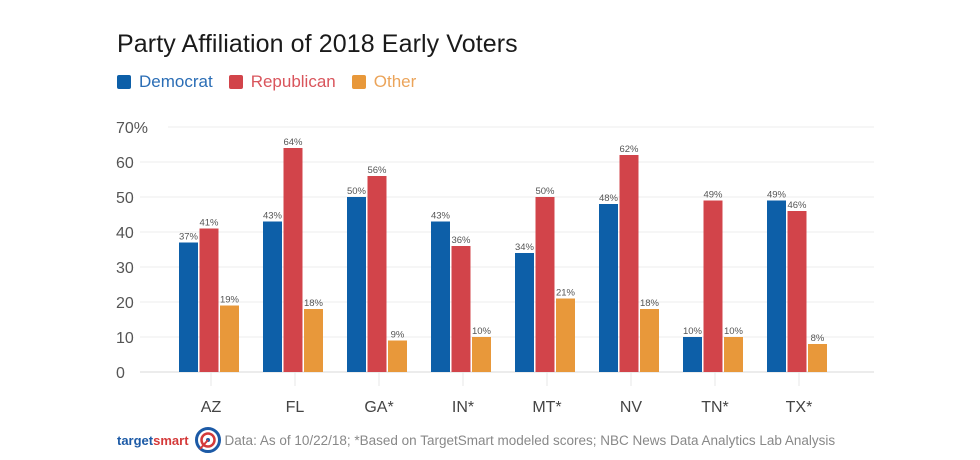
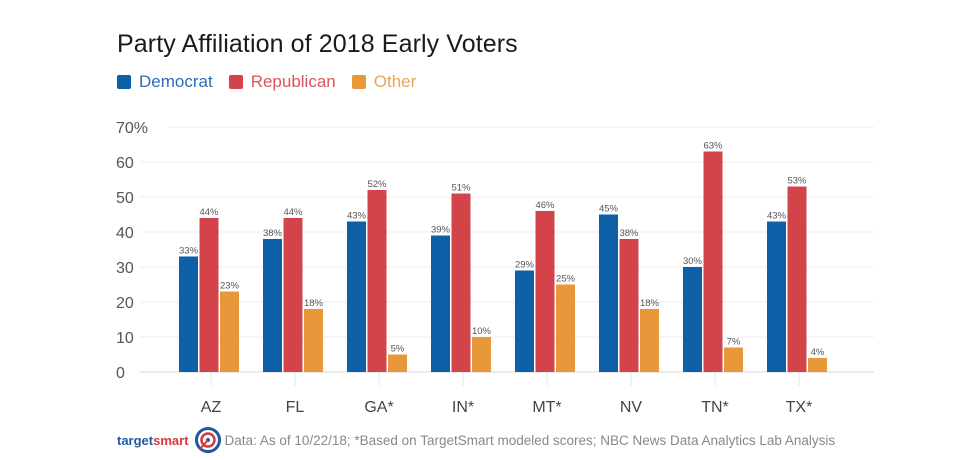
Democrat/AZ: 37% -> 33%
Republican/AZ: 41% -> 44%
Other/AZ: 19% -> 23%
Democrat/FL: 43% -> 38%
Republican/FL: 64% -> 44%
Democrat/GA*: 50% -> 43%
Republican/GA*: 56% -> 52%
Other/GA*: 9% -> 5%
Democrat/IN*: 43% -> 39%
Republican/IN*: 36% -> 51%
Democrat/MT*: 34% -> 29%
Republican/MT*: 50% -> 46%
Other/MT*: 21% -> 25%
Democrat/NV: 48% -> 45%
Republican/NV: 62% -> 38%
Democrat/TN*: 10% -> 30%
Republican/TN*: 49% -> 63%
Other/TN*: 10% -> 7%
Democrat/TX*: 49% -> 43%
Republican/TX*: 46% -> 53%
Other/TX*: 8% -> 4%
